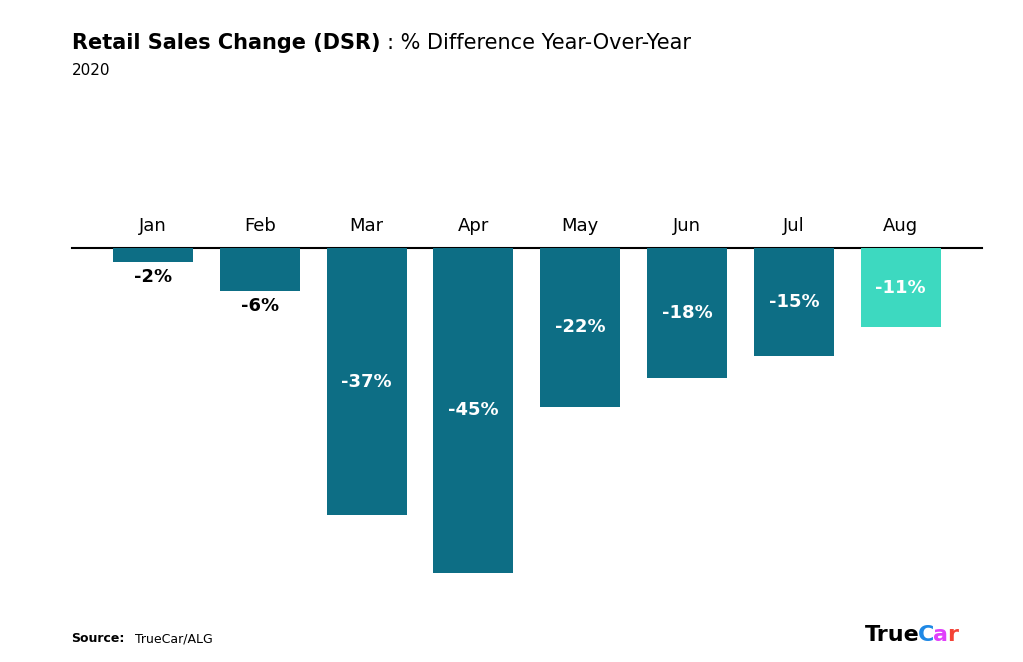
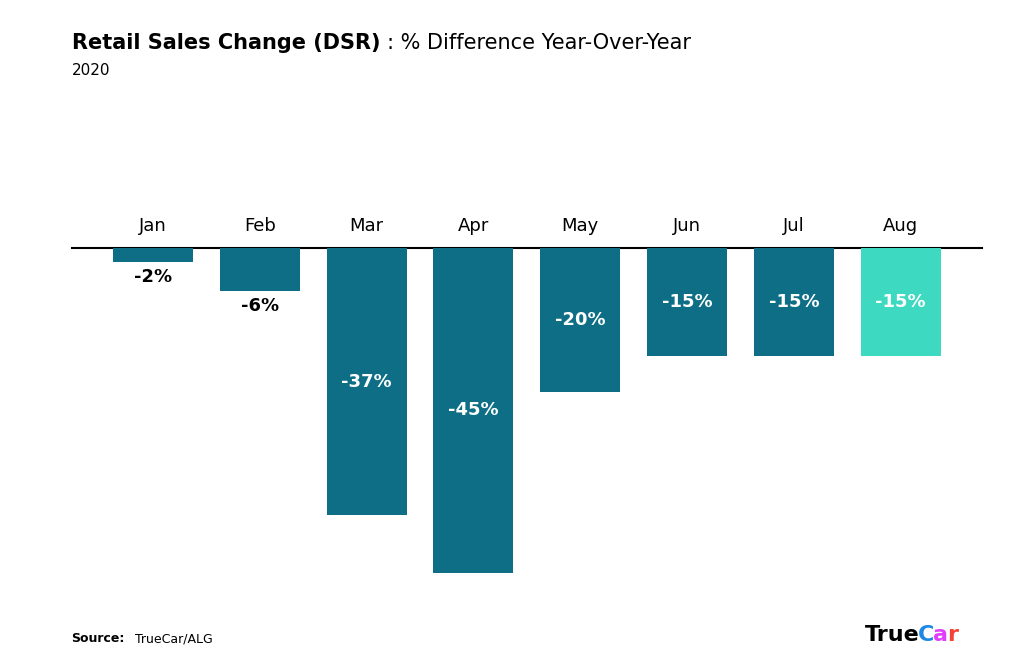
May: -22% -> -20%
Jun: -18% -> -15%
Aug: -11% -> -15%
